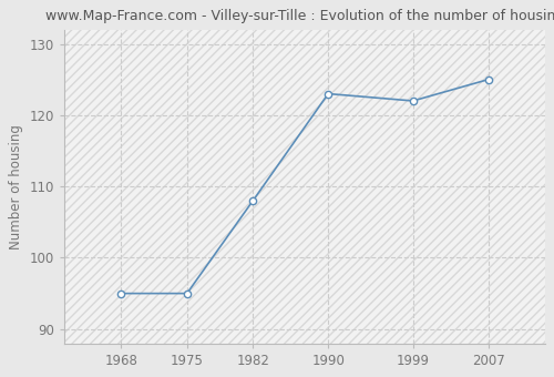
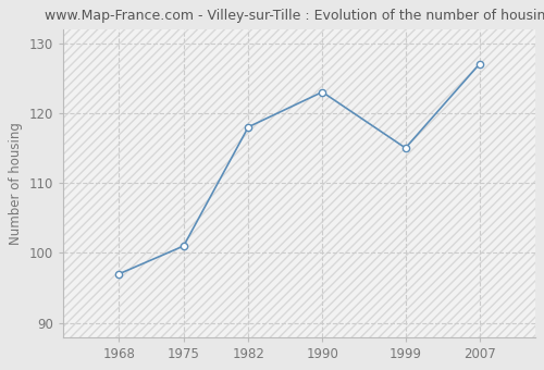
1968: 95 -> 97
1975: 95 -> 101
1982: 108 -> 118
1999: 122 -> 115
2007: 125 -> 127
